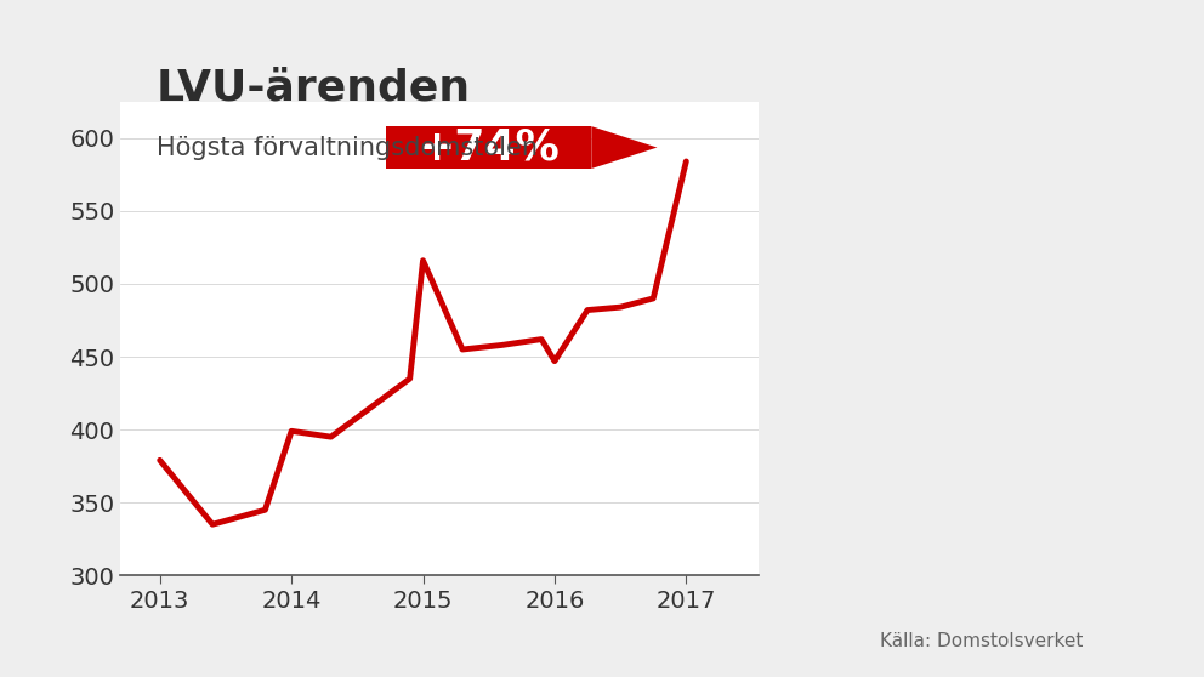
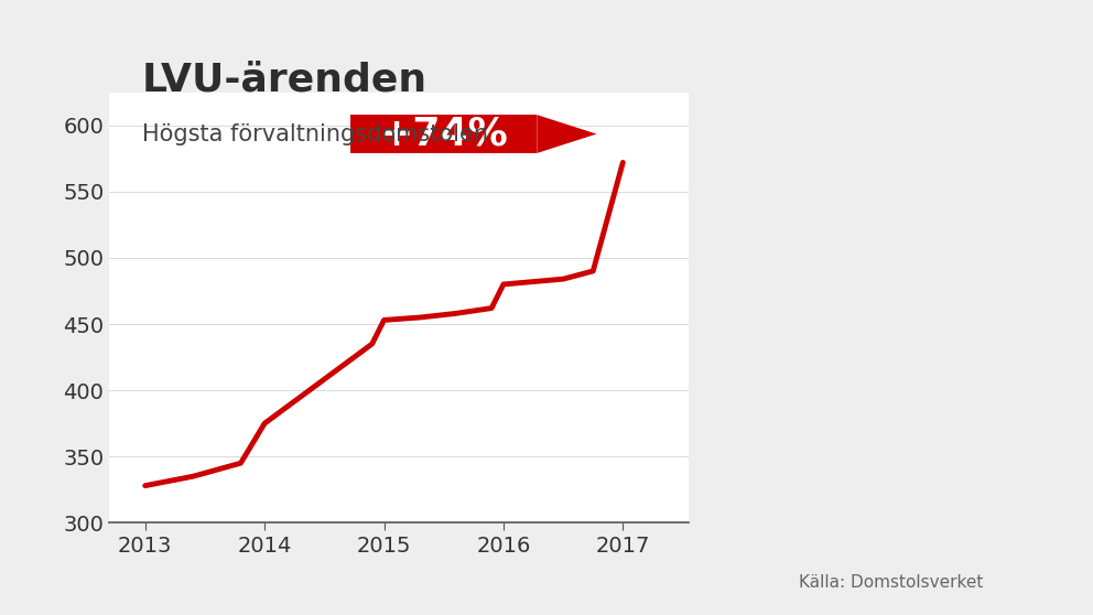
2013: 379 -> 328
2014: 399 -> 375
2015: 516 -> 453
2016: 447 -> 480
2017: 584 -> 572
